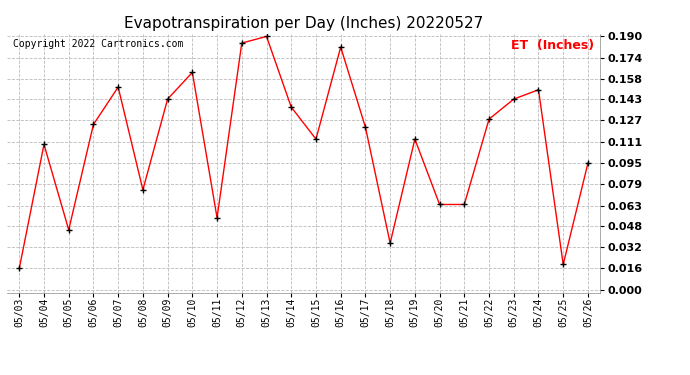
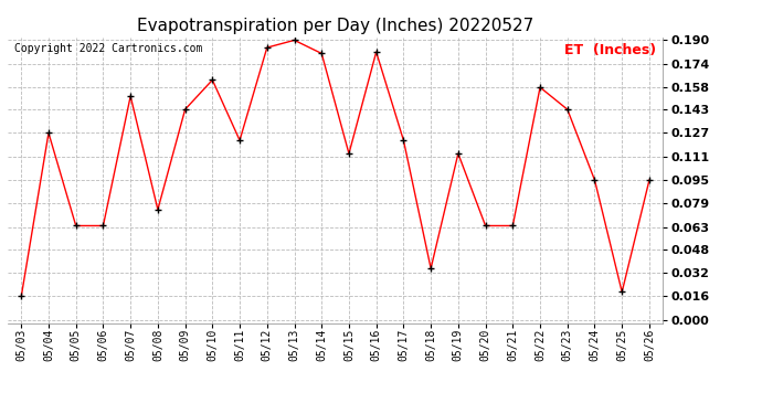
05/04: 0.109 -> 0.127
05/05: 0.045 -> 0.064
05/06: 0.124 -> 0.064
05/11: 0.054 -> 0.122
05/14: 0.137 -> 0.181
05/22: 0.128 -> 0.158
05/24: 0.150 -> 0.095
